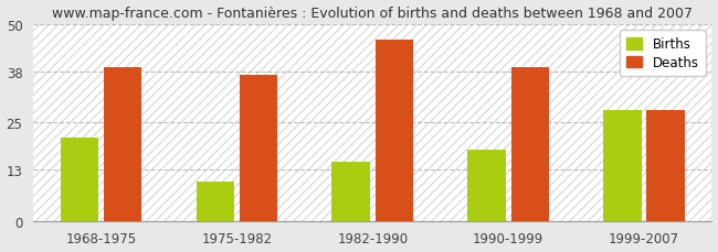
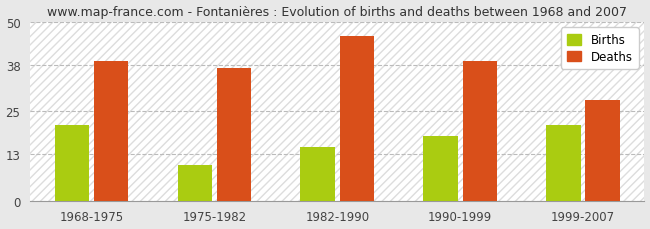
Births/1999-2007: 28 -> 21
